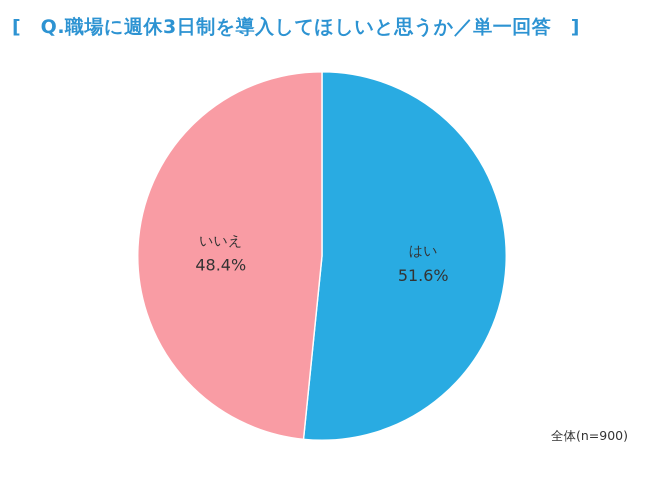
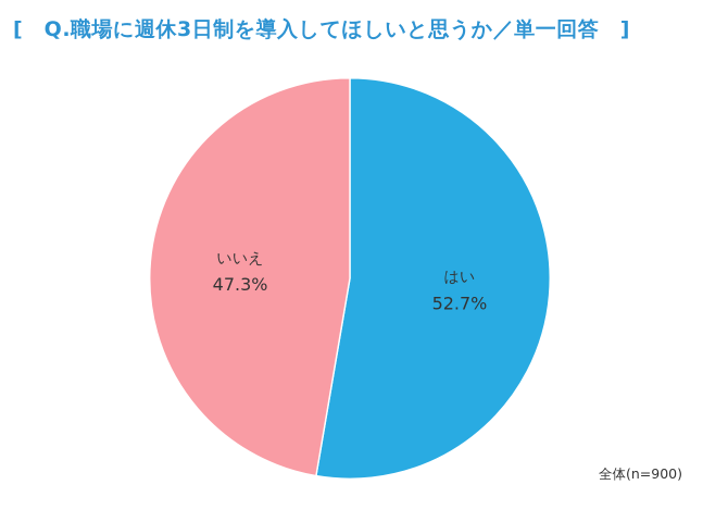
はい: 51.6% -> 52.7%
いいえ: 48.4% -> 47.3%
